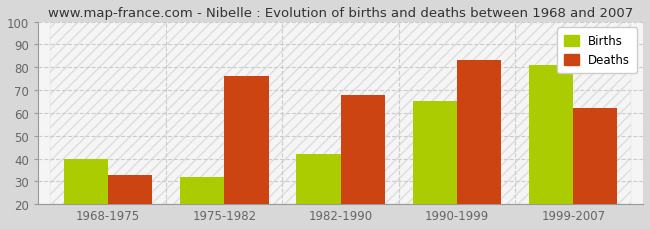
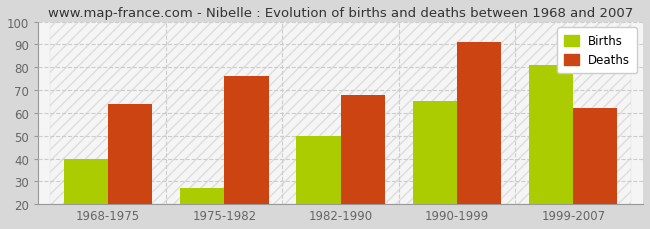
Deaths/1968-1975: 33 -> 64
Births/1975-1982: 32 -> 27
Births/1982-1990: 42 -> 50
Deaths/1990-1999: 83 -> 91
